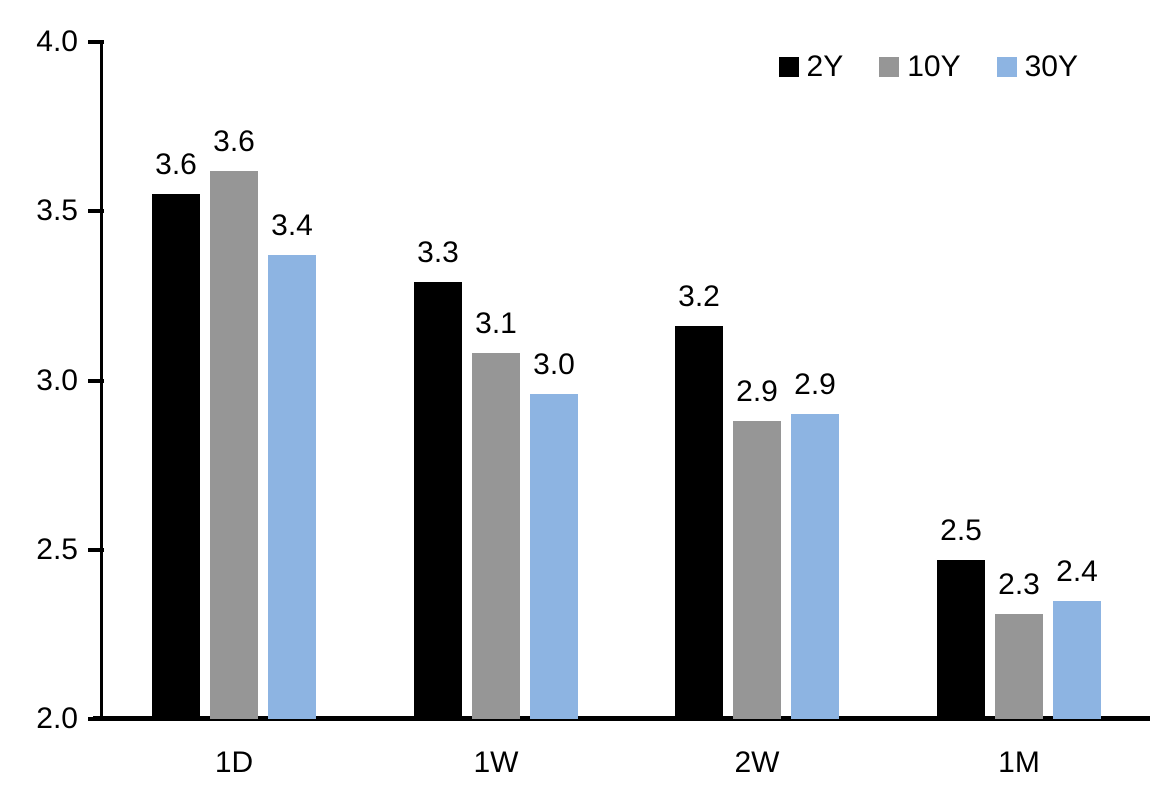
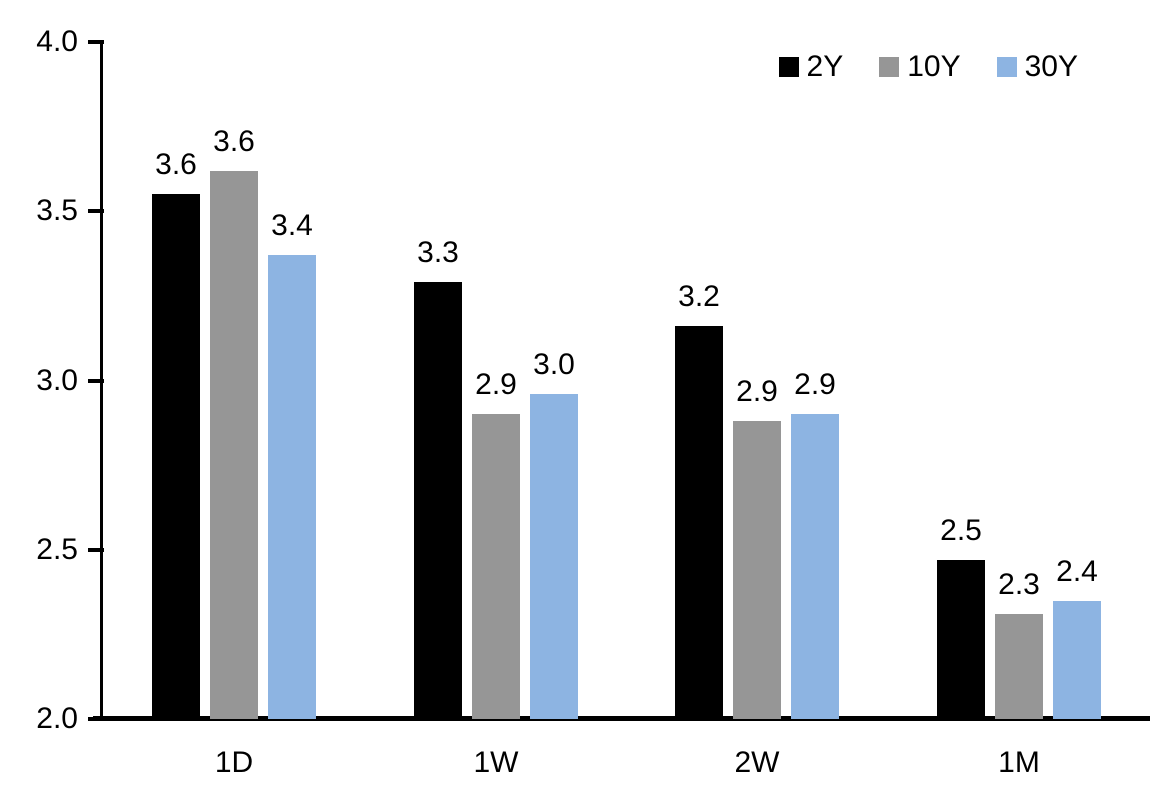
10Y/1W: 3.1 -> 2.9
